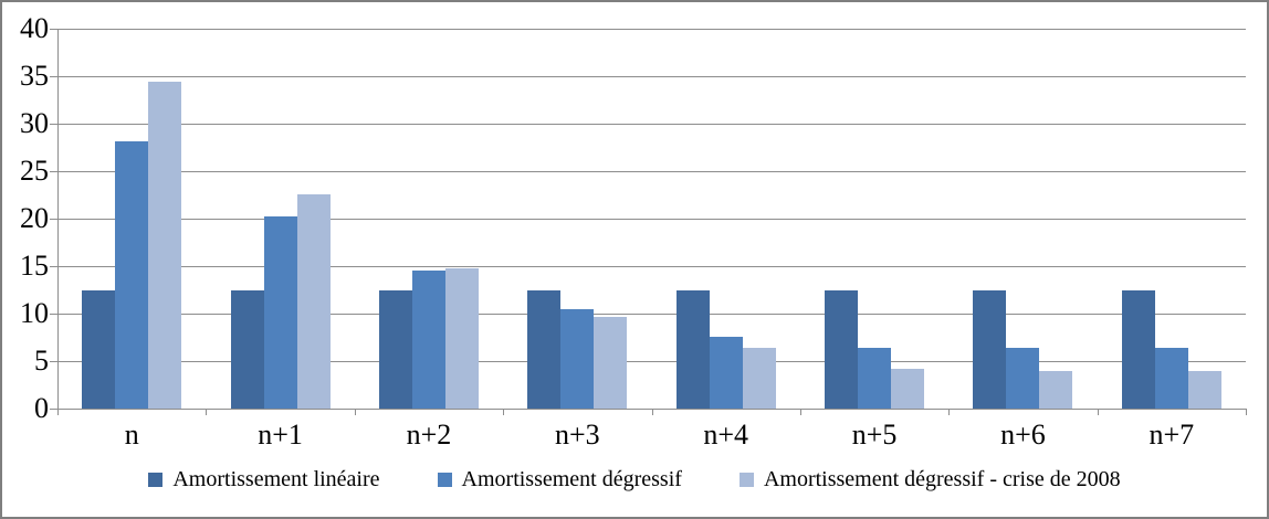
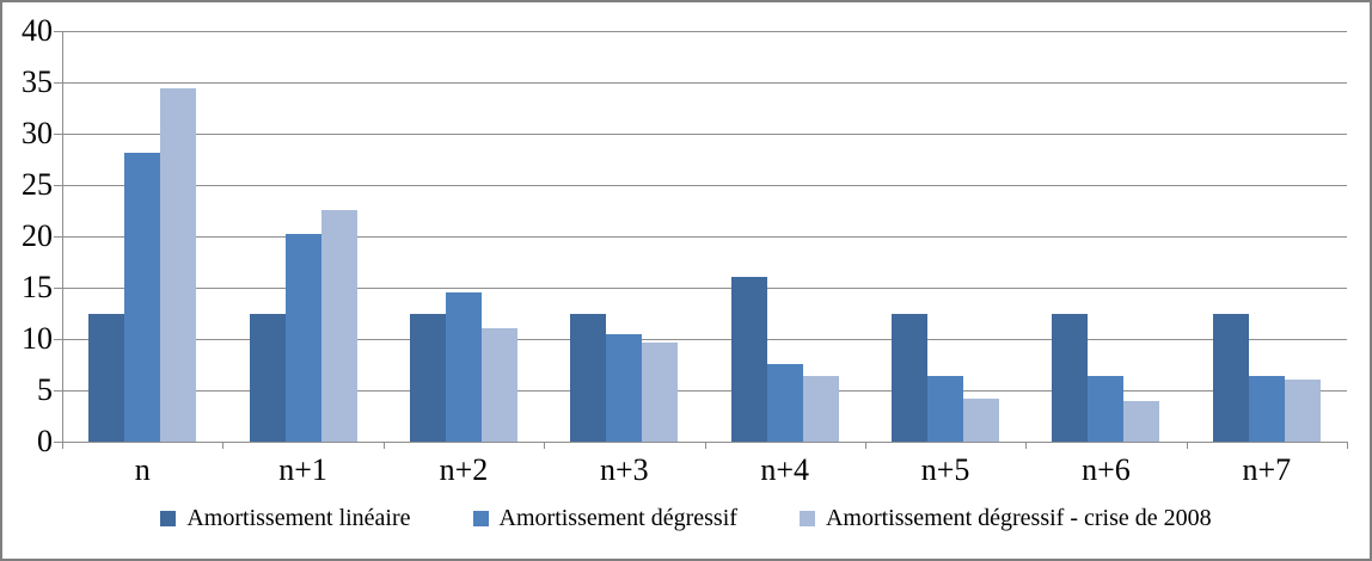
Amortissement dégressif - crise de 2008/n+2: 15 -> 11
Amortissement linéaire/n+4: 12 -> 16
Amortissement dégressif - crise de 2008/n+7: 4 -> 6
